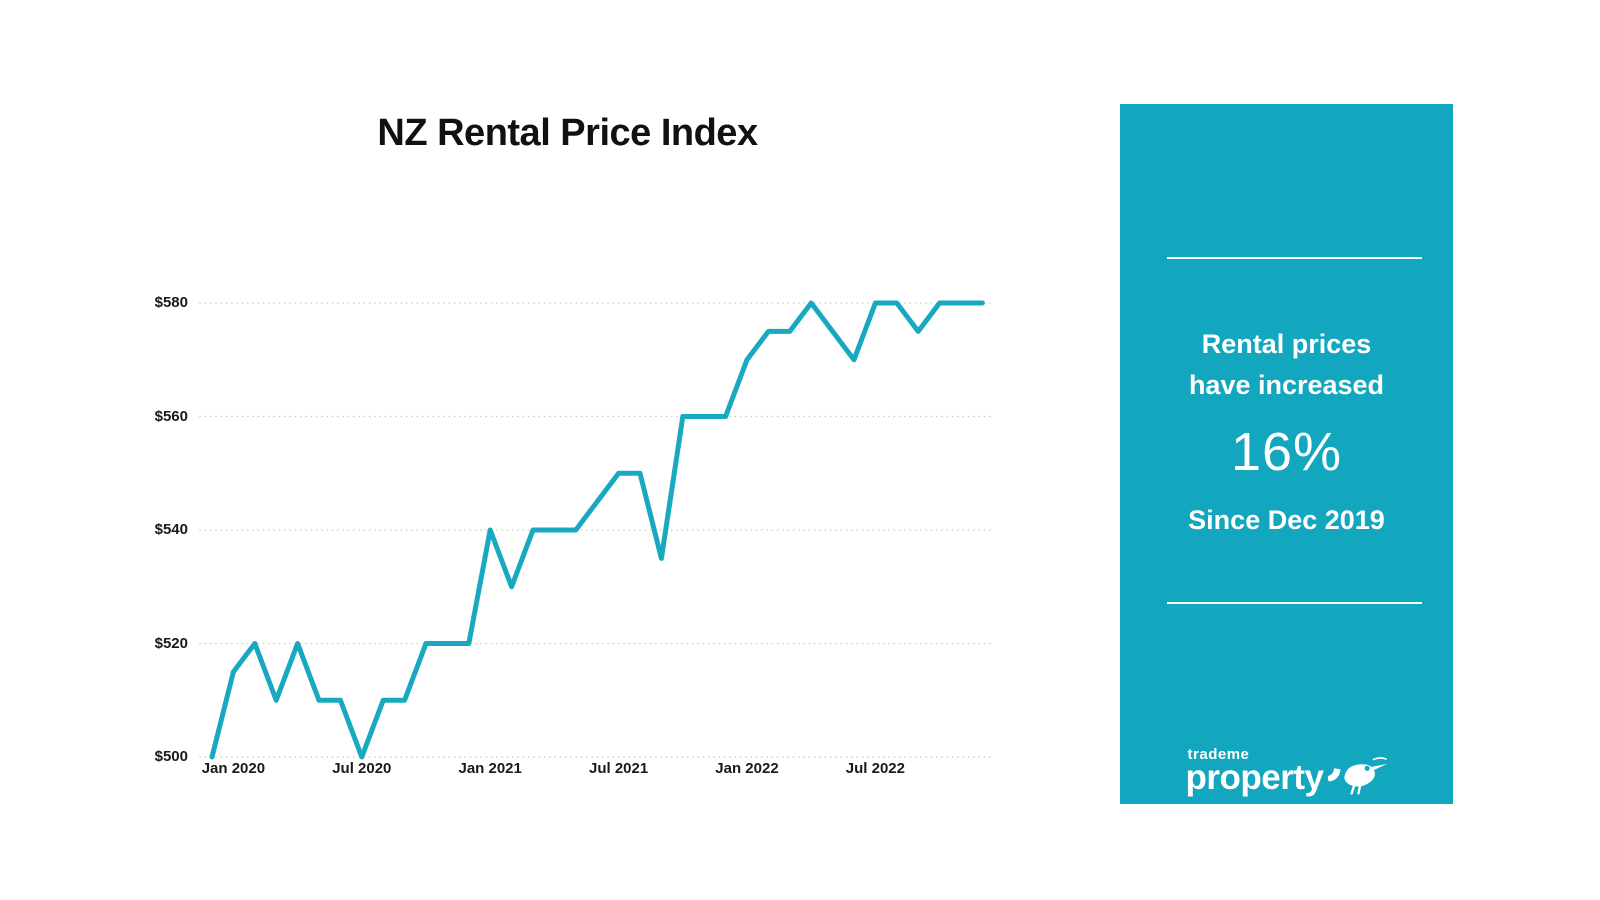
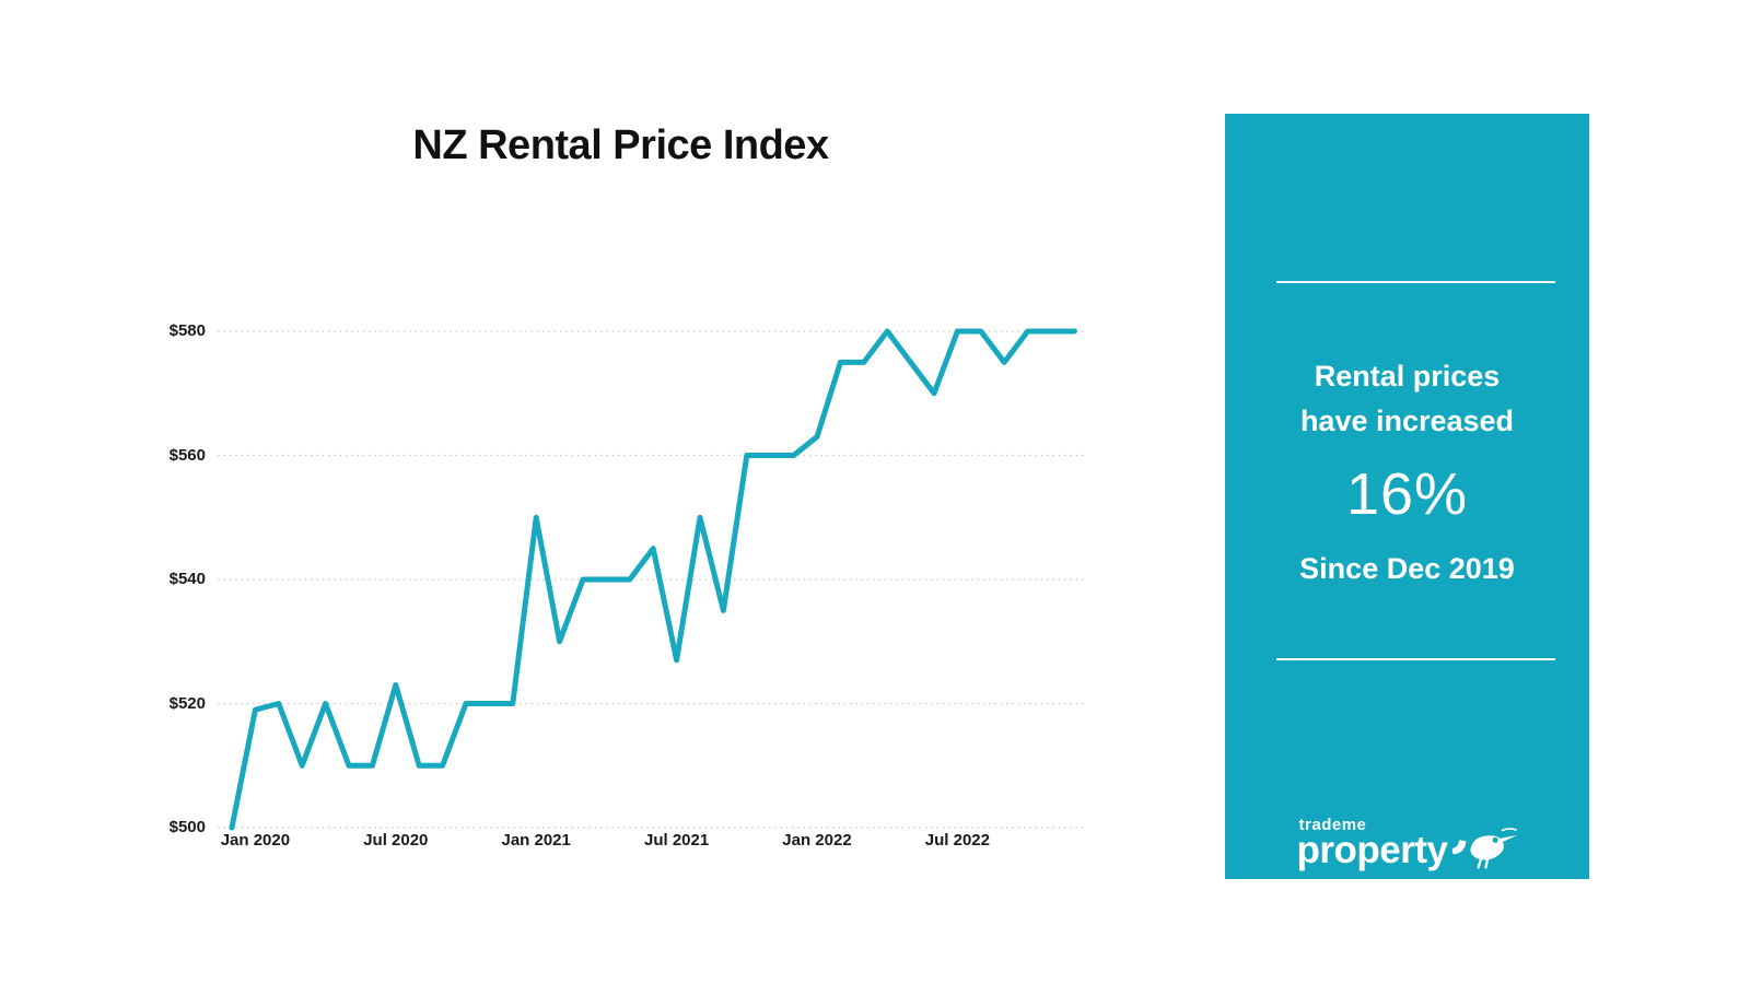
Jan 2020: $515 -> $519
Jul 2020: $500 -> $523
Jan 2021: $540 -> $550
Jul 2021: $550 -> $527
Jan 2022: $570 -> $563
